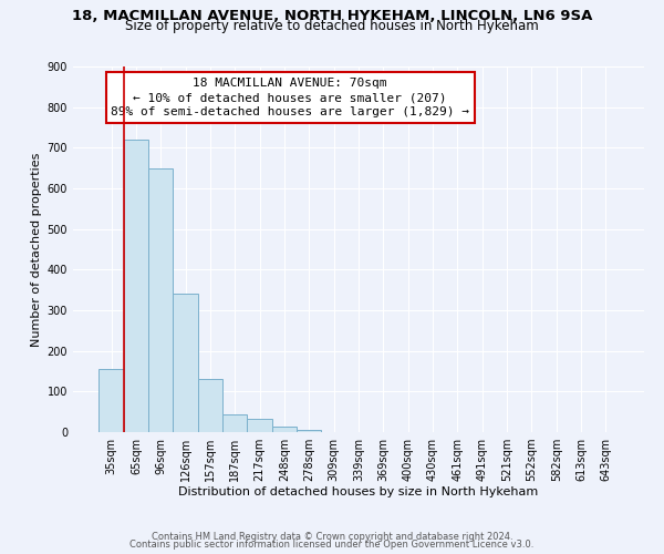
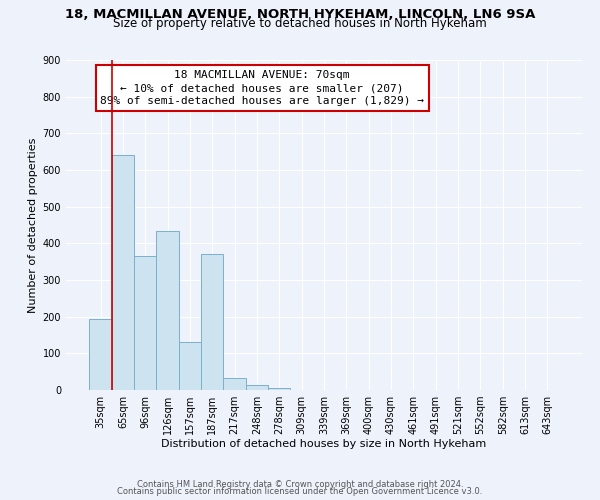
35sqm: 155 -> 195
65sqm: 720 -> 640
96sqm: 650 -> 365
126sqm: 340 -> 435
187sqm: 43 -> 370
